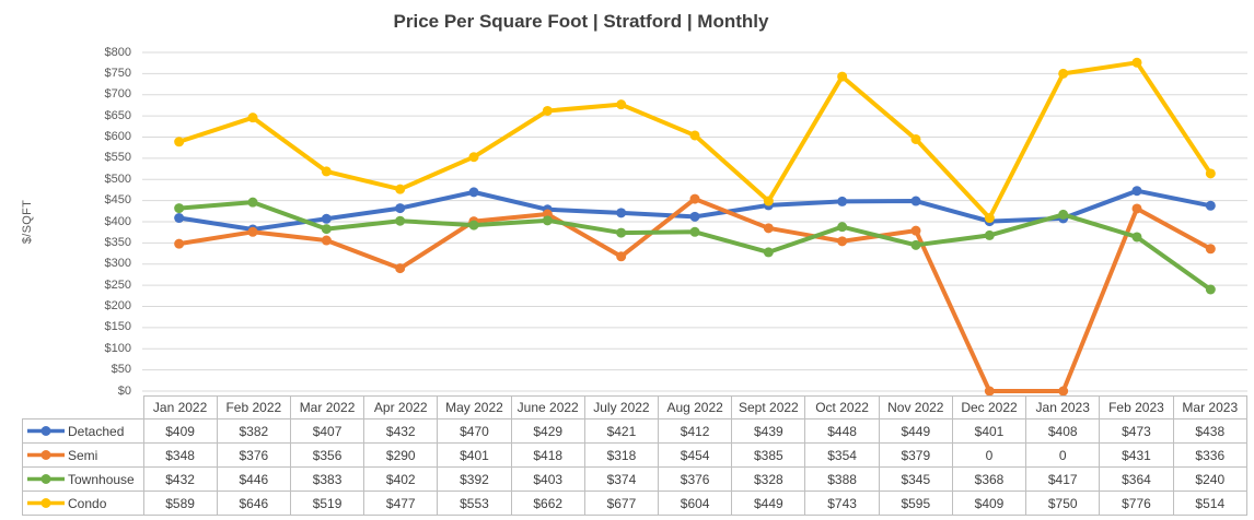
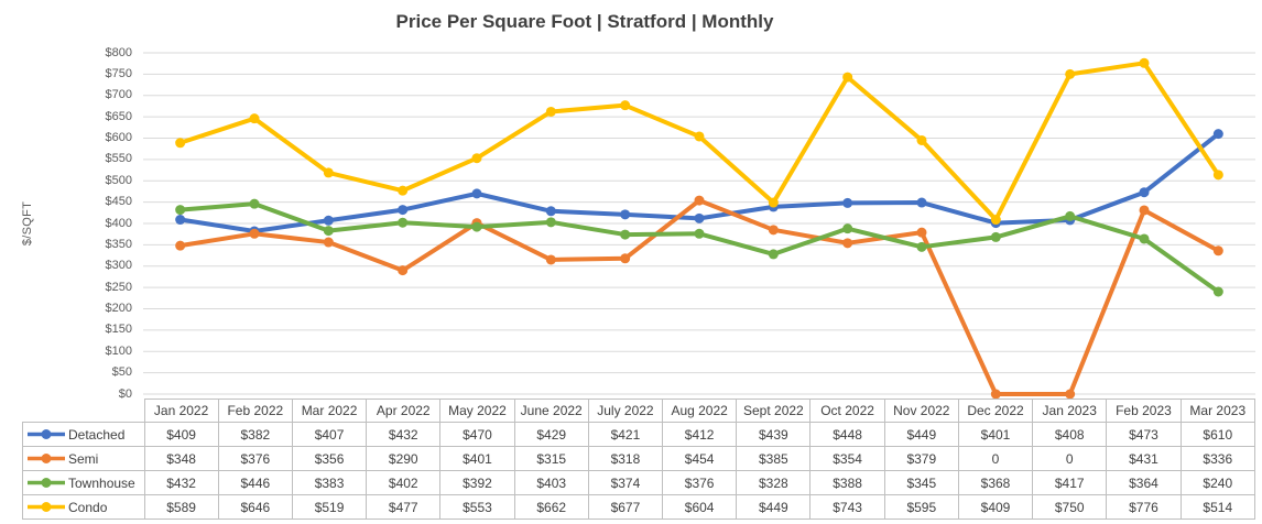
Semi/June 2022: $418 -> $315
Detached/Mar 2023: $438 -> $610
